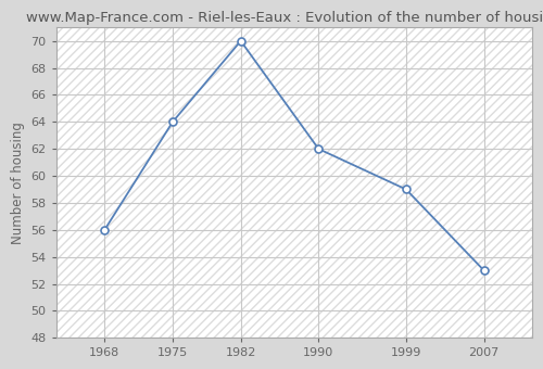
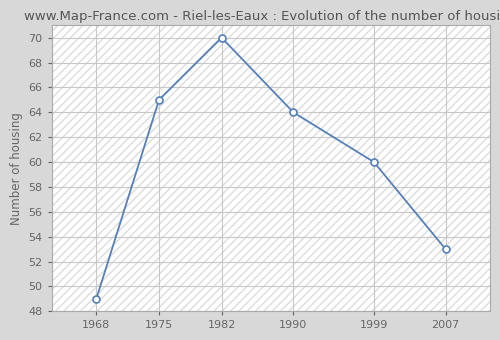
1968: 56 -> 49
1975: 64 -> 65
1990: 62 -> 64
1999: 59 -> 60
